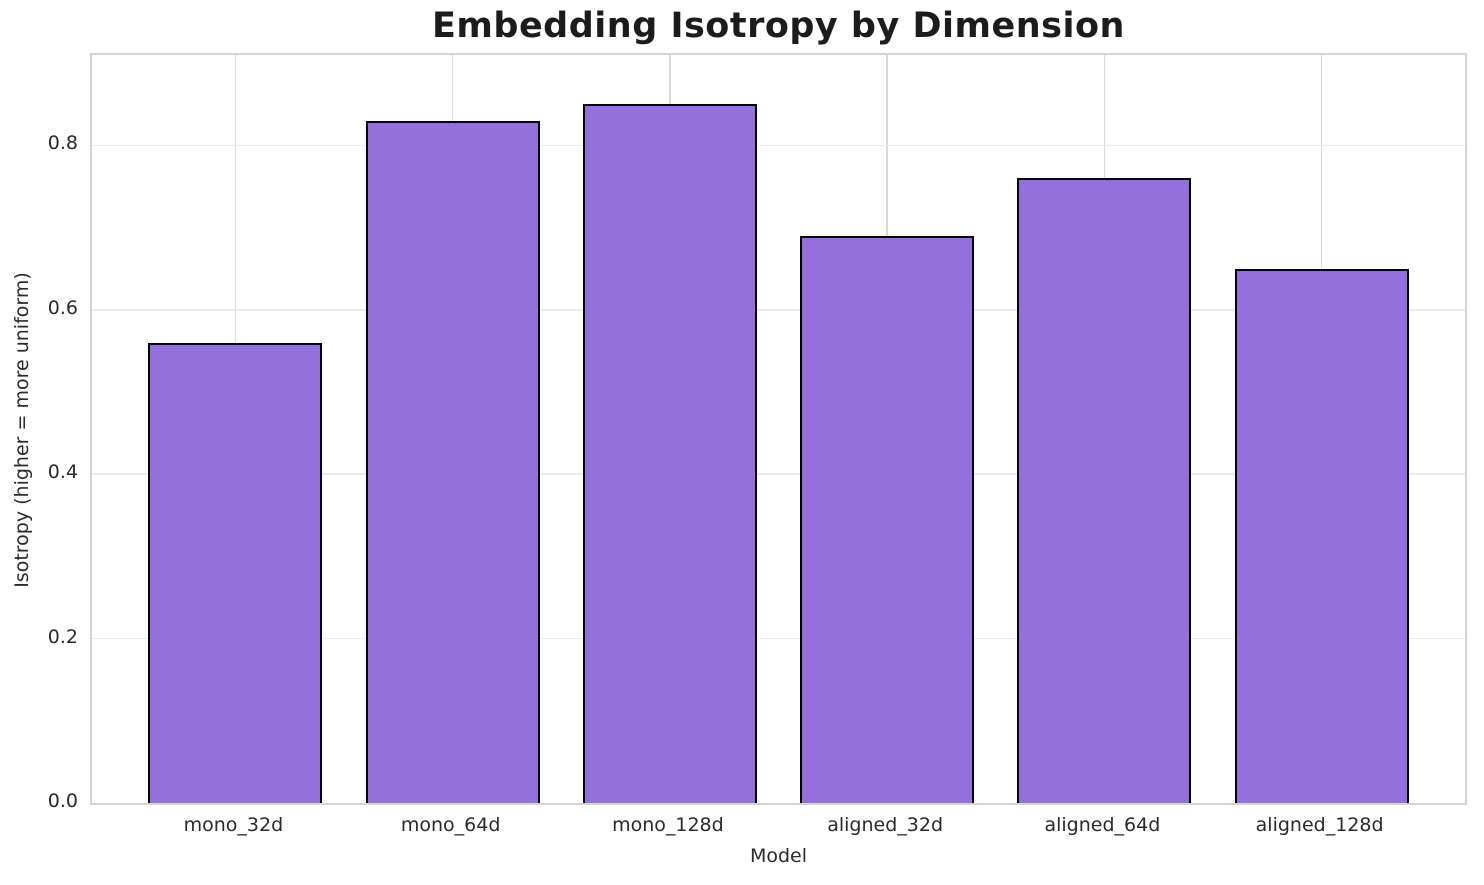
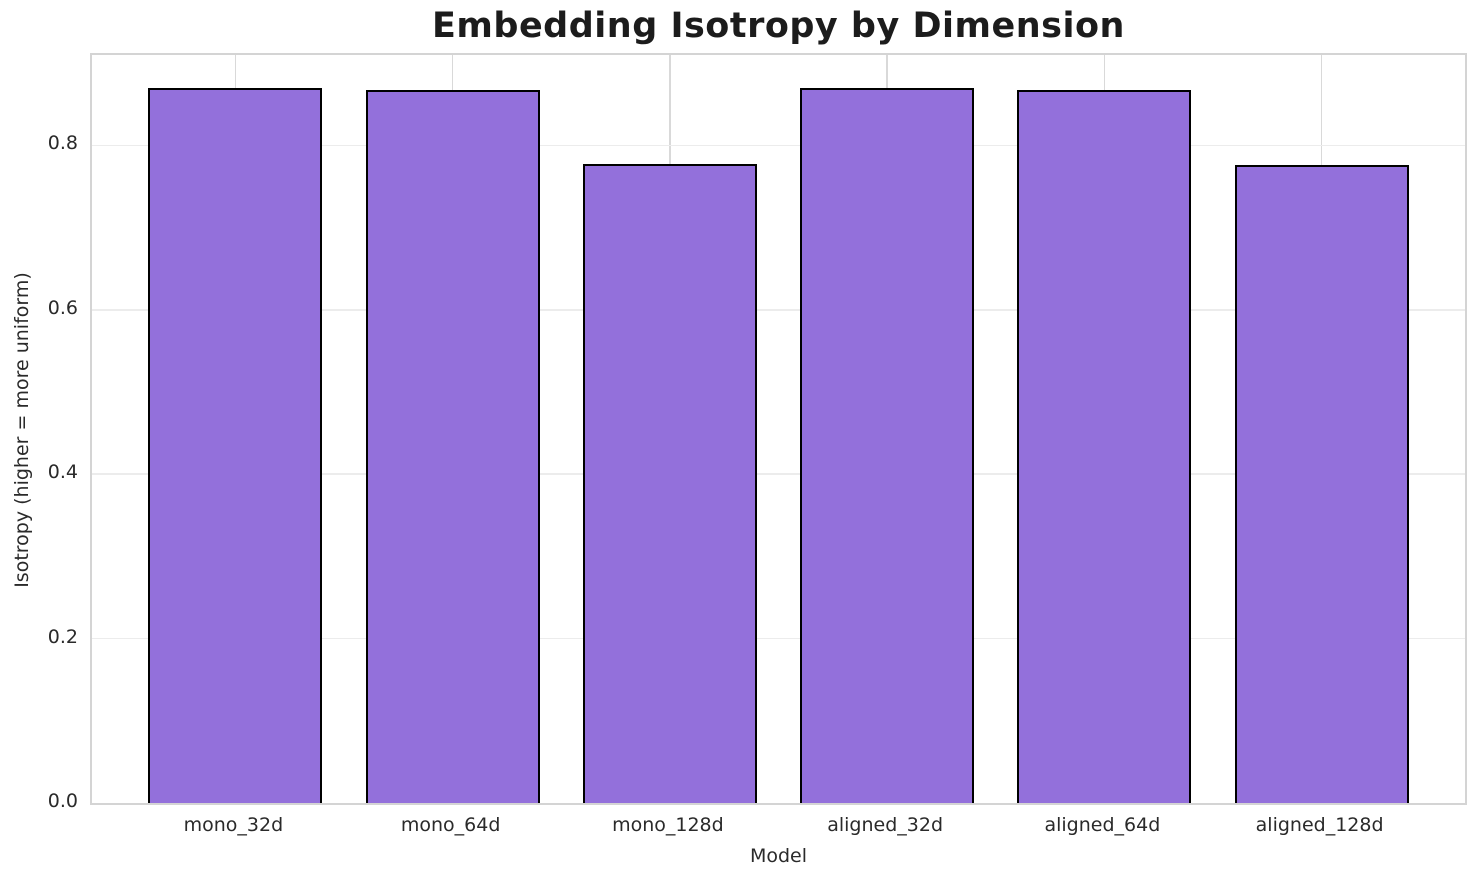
mono_32d: 0.56 -> 0.87
mono_64d: 0.83 -> 0.87
mono_128d: 0.85 -> 0.78
aligned_32d: 0.69 -> 0.87
aligned_64d: 0.76 -> 0.87
aligned_128d: 0.65 -> 0.78
